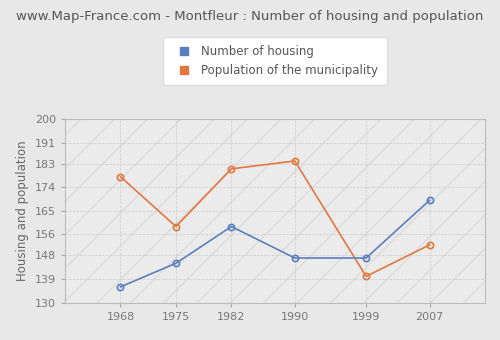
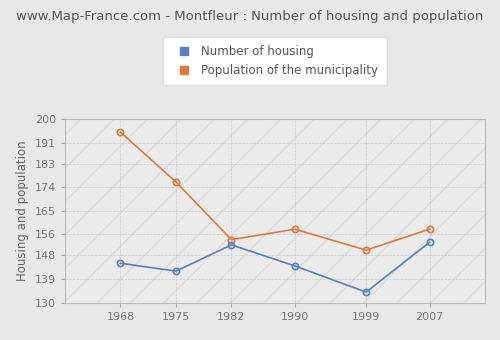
Number of housing/1968: 136 -> 145
Population of the municipality/1968: 178 -> 195
Number of housing/1975: 145 -> 142
Population of the municipality/1975: 159 -> 176
Number of housing/1982: 159 -> 152
Population of the municipality/1982: 181 -> 154
Number of housing/1990: 147 -> 144
Population of the municipality/1990: 184 -> 158
Number of housing/1999: 147 -> 134
Population of the municipality/1999: 140 -> 150
Number of housing/2007: 169 -> 153
Population of the municipality/2007: 152 -> 158
